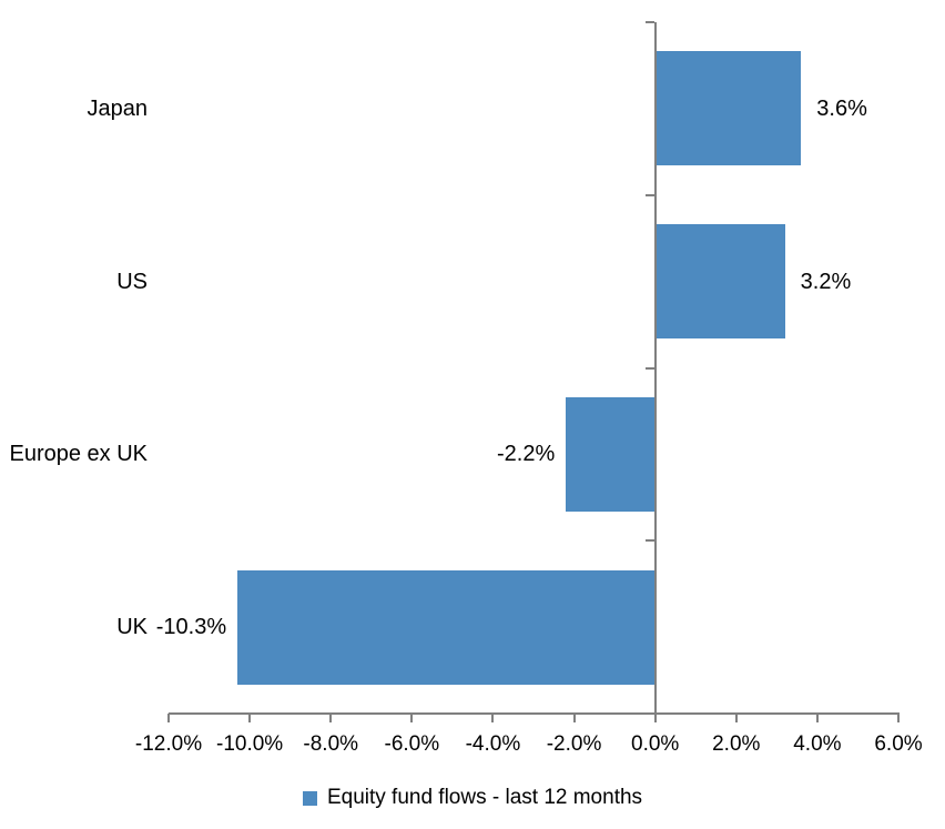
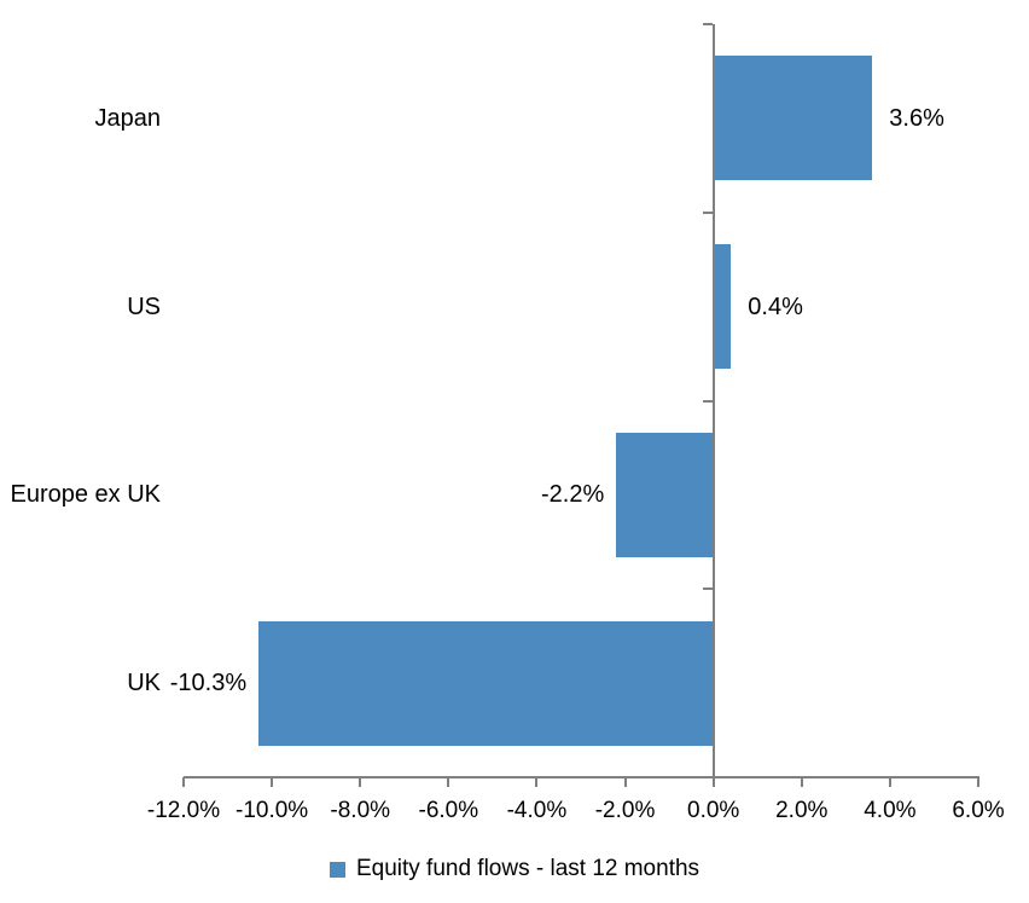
US: 3.2% -> 0.4%
